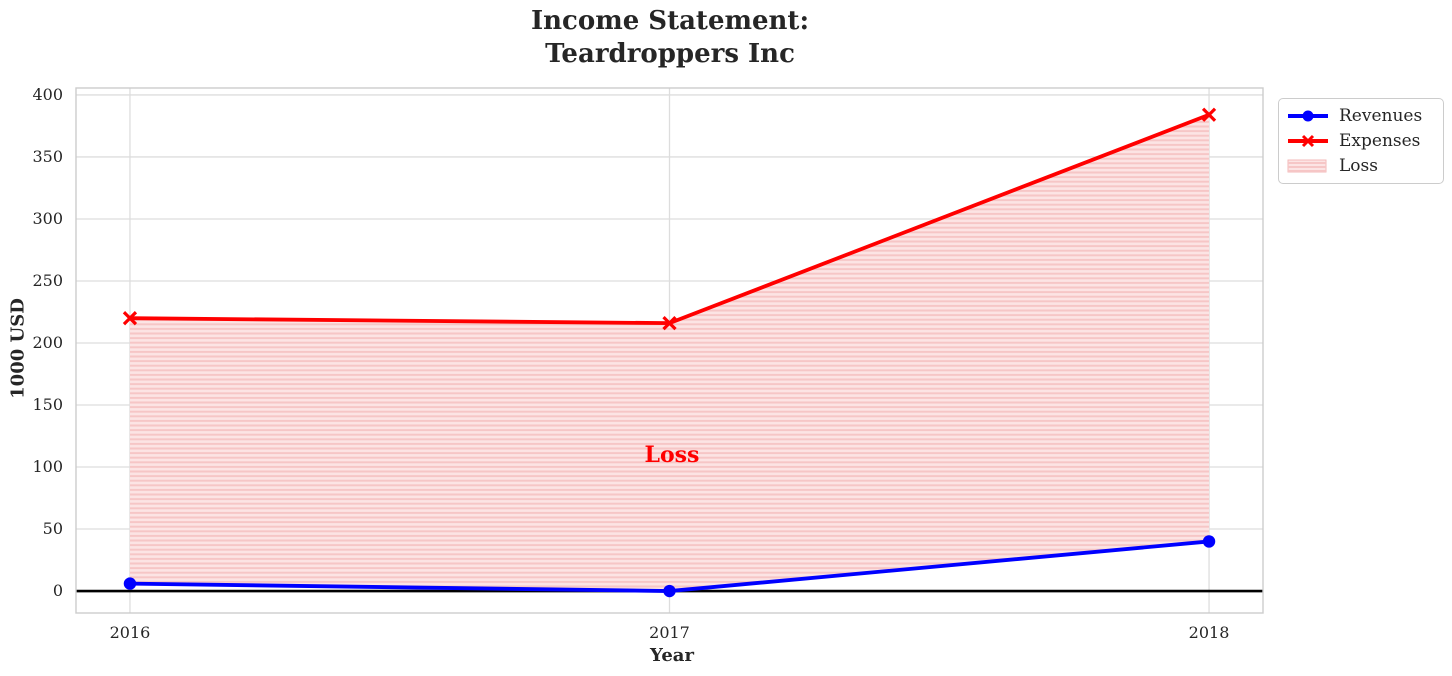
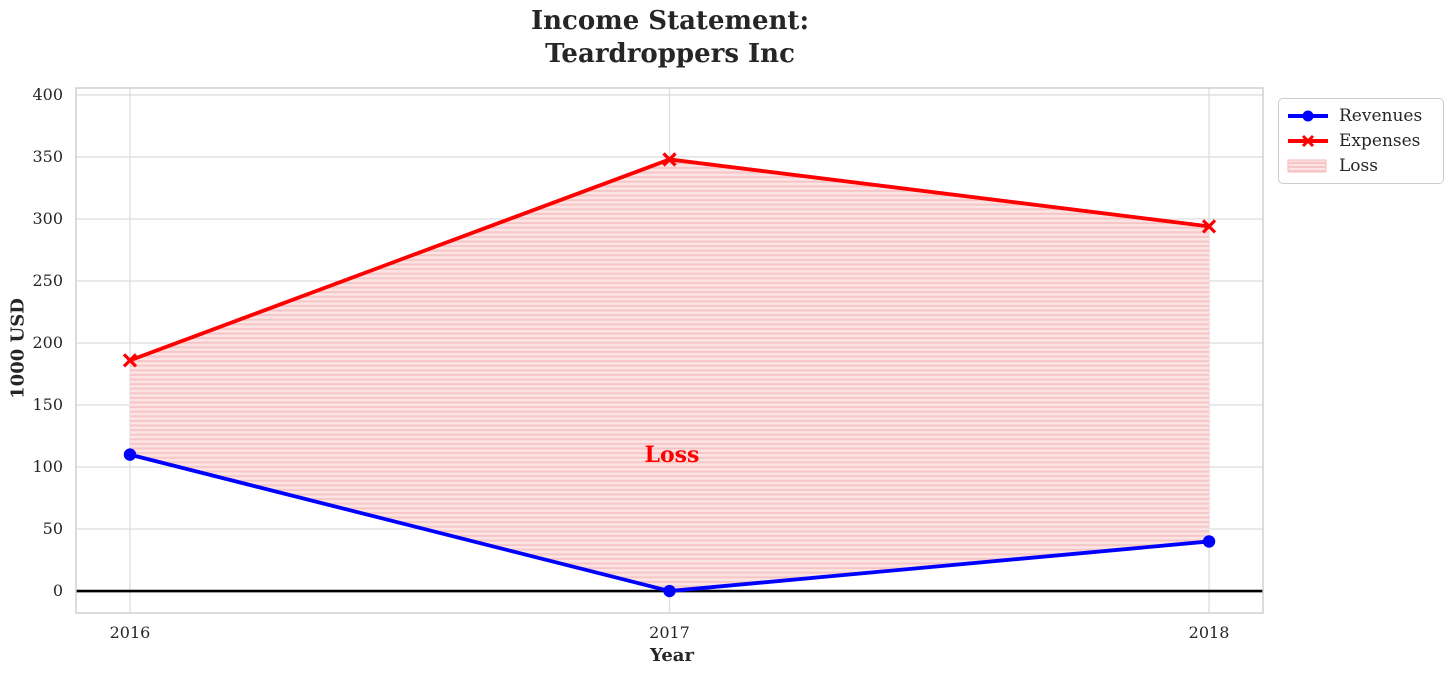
Revenues/2016: 6 -> 110
Expenses/2016: 220 -> 186
Expenses/2017: 216 -> 348
Expenses/2018: 384 -> 294
